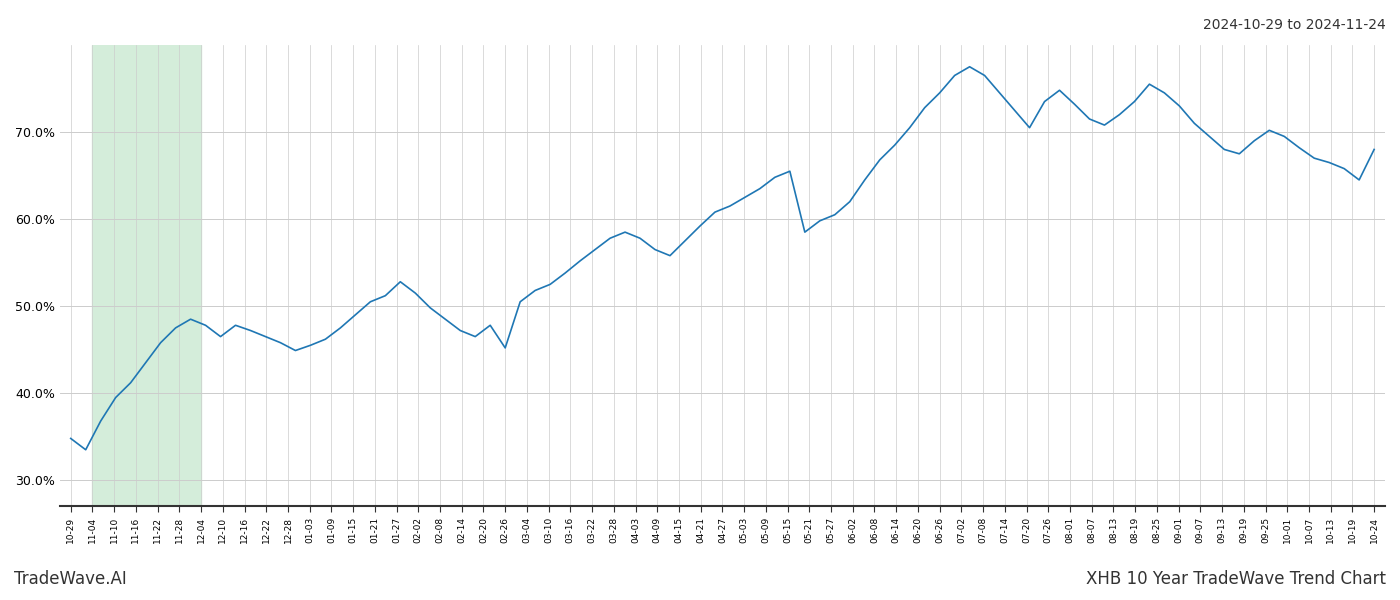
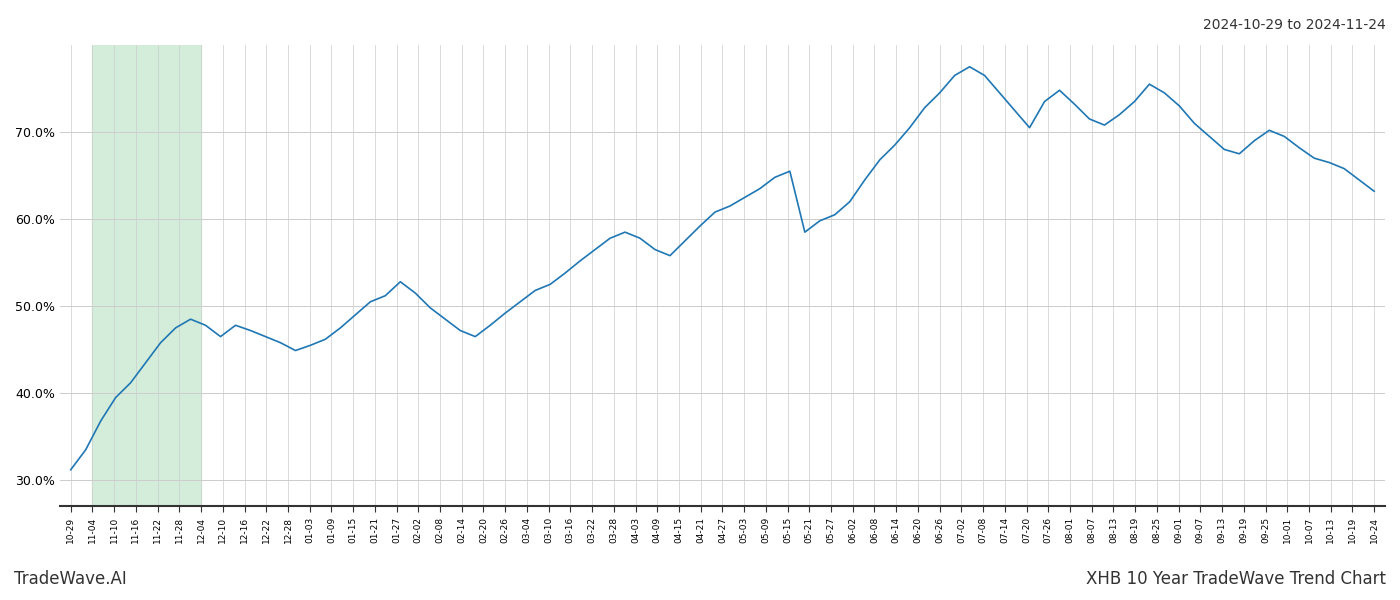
10-29: 34.8% -> 31.2%
02-26: 45.2% -> 49.2%
10-24: 68.0% -> 63.2%
